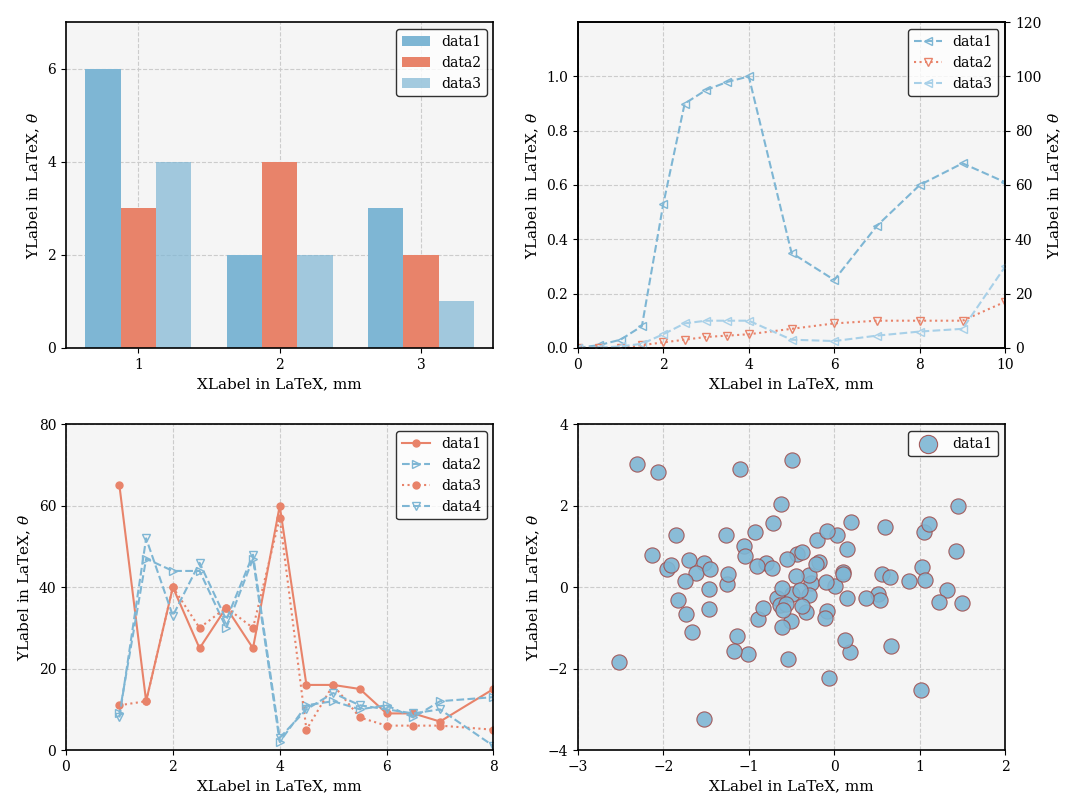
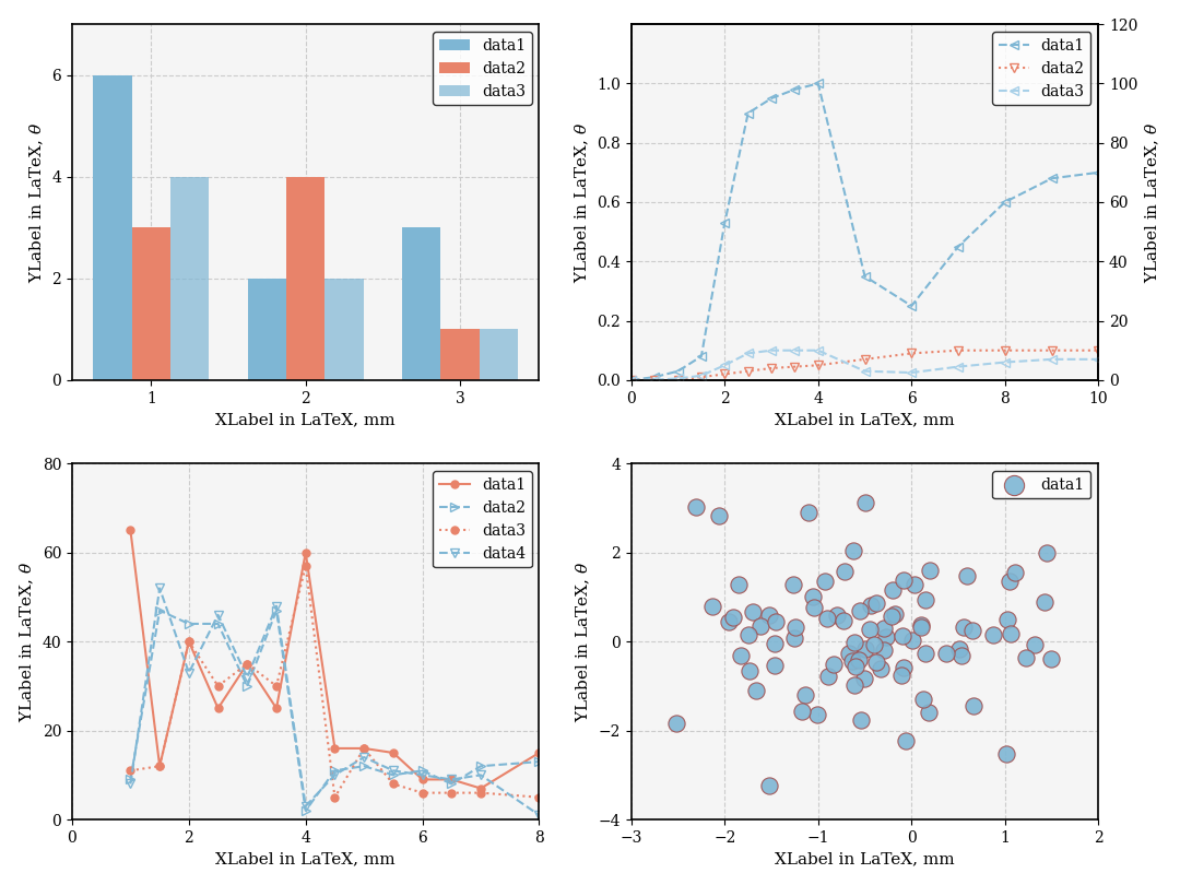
data2/3: 2 -> 1
data1/10: 0.61 -> 0.70
data2/10: 0.170 -> 0.100
data3/10: 30.0 -> 7.0
